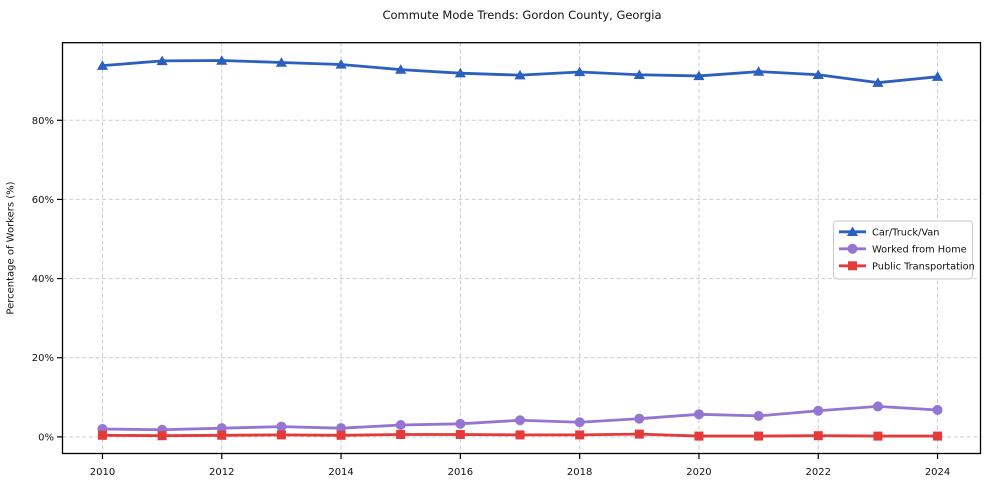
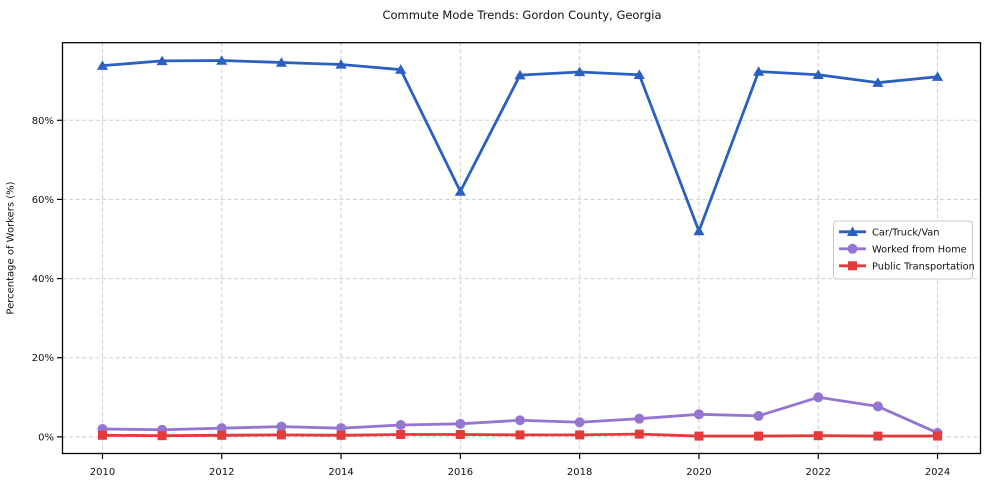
Car/Truck/Van/2016: 92% -> 62%
Car/Truck/Van/2020: 91% -> 52%
Worked from Home/2022: 7% -> 10%
Worked from Home/2024: 7% -> 1%
